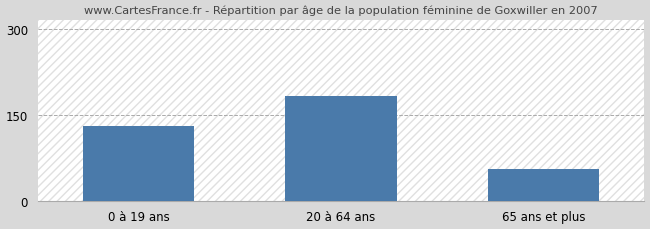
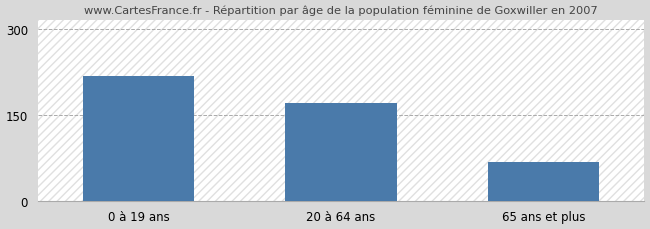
0 à 19 ans: 130 -> 218
20 à 64 ans: 183 -> 170
65 ans et plus: 55 -> 68
